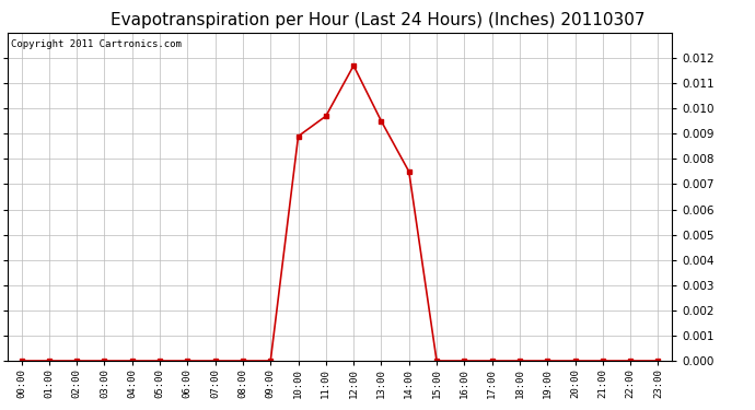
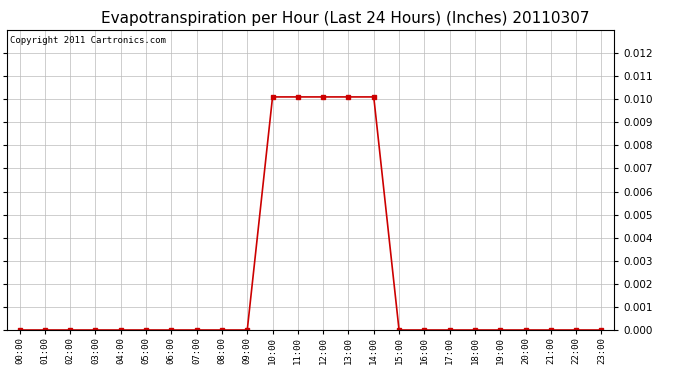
10:00: 0.0089 -> 0.0101
11:00: 0.0097 -> 0.0101
12:00: 0.0117 -> 0.0101
13:00: 0.0095 -> 0.0101
14:00: 0.0075 -> 0.0101
